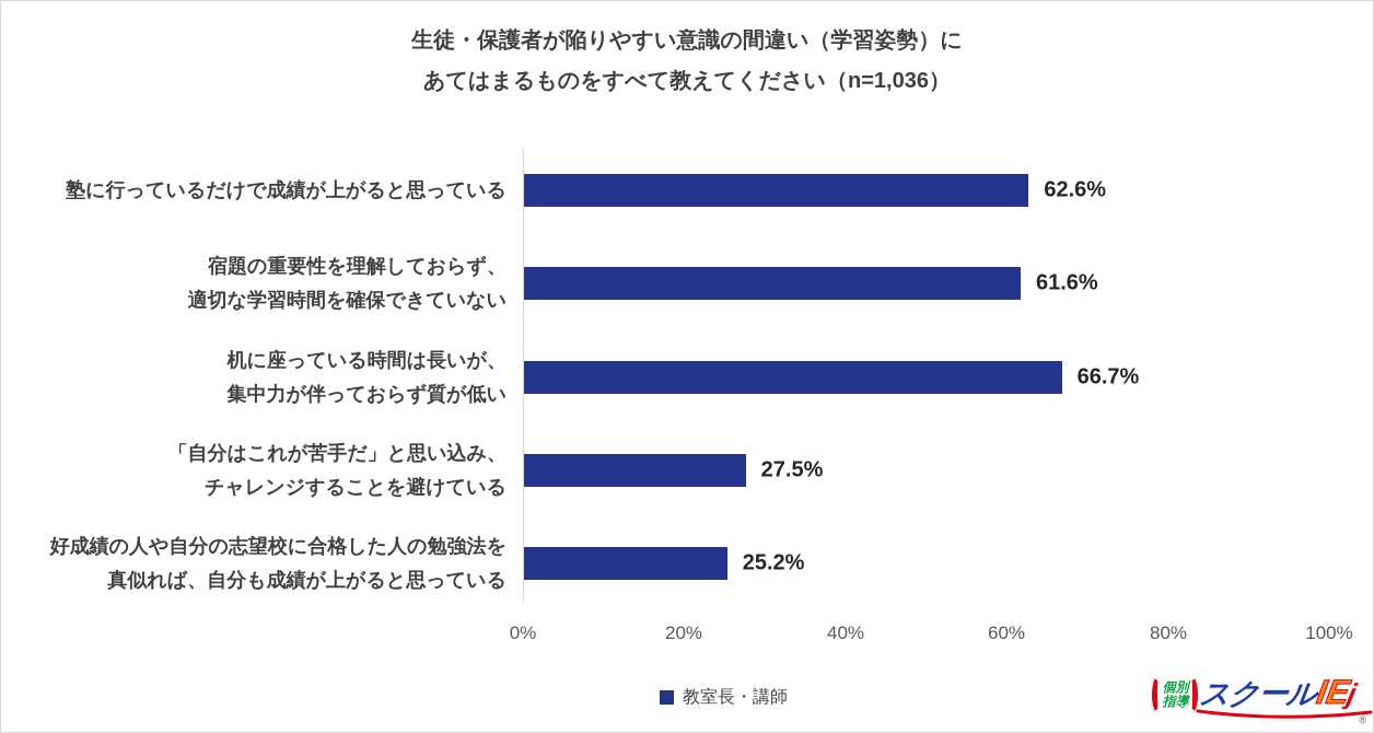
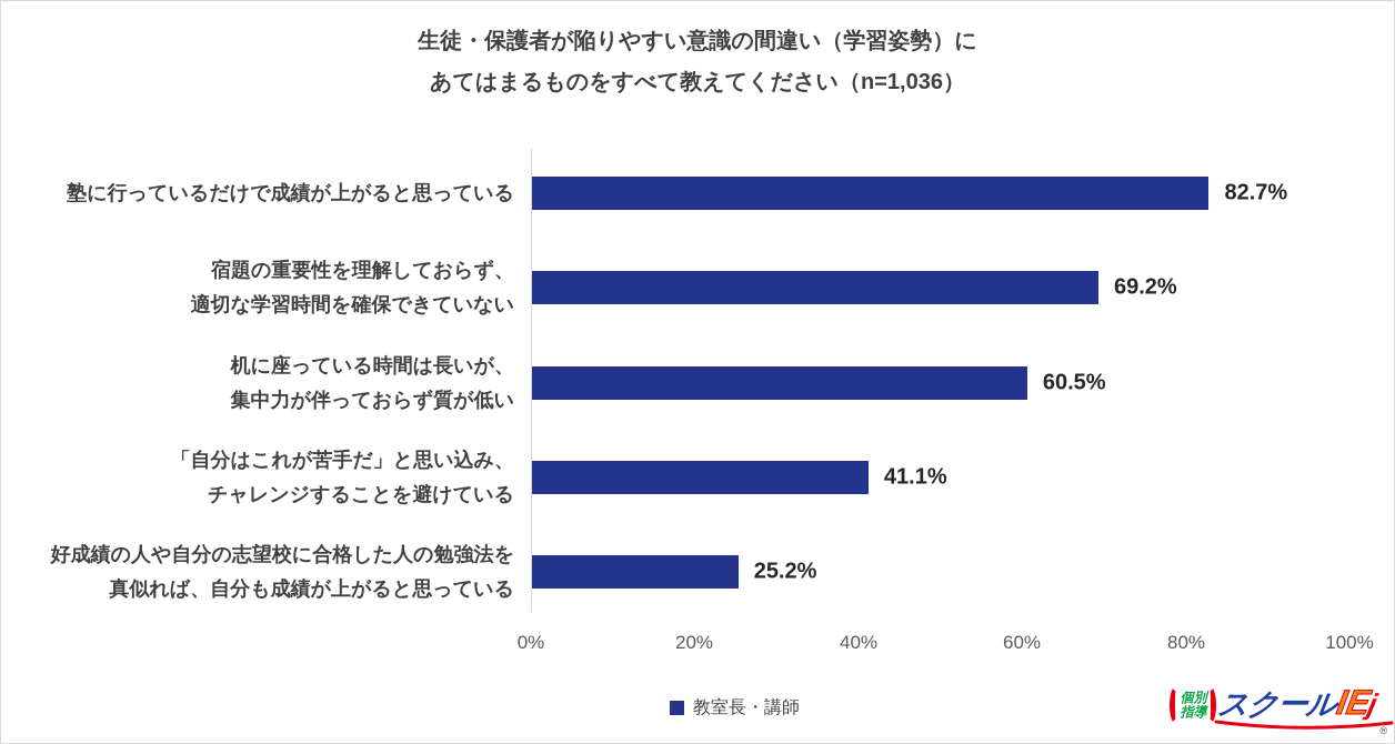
塾に行っているだけで成績が上がると思っている: 62.6% -> 82.7%
宿題の重要性を理解しておらず、 適切な学習時間を確保できていない: 61.6% -> 69.2%
机に座っている時間は長いが、 集中力が伴っておらず質が低い: 66.7% -> 60.5%
「自分はこれが苦手だ」と思い込み、 チャレンジすることを避けている: 27.5% -> 41.1%
